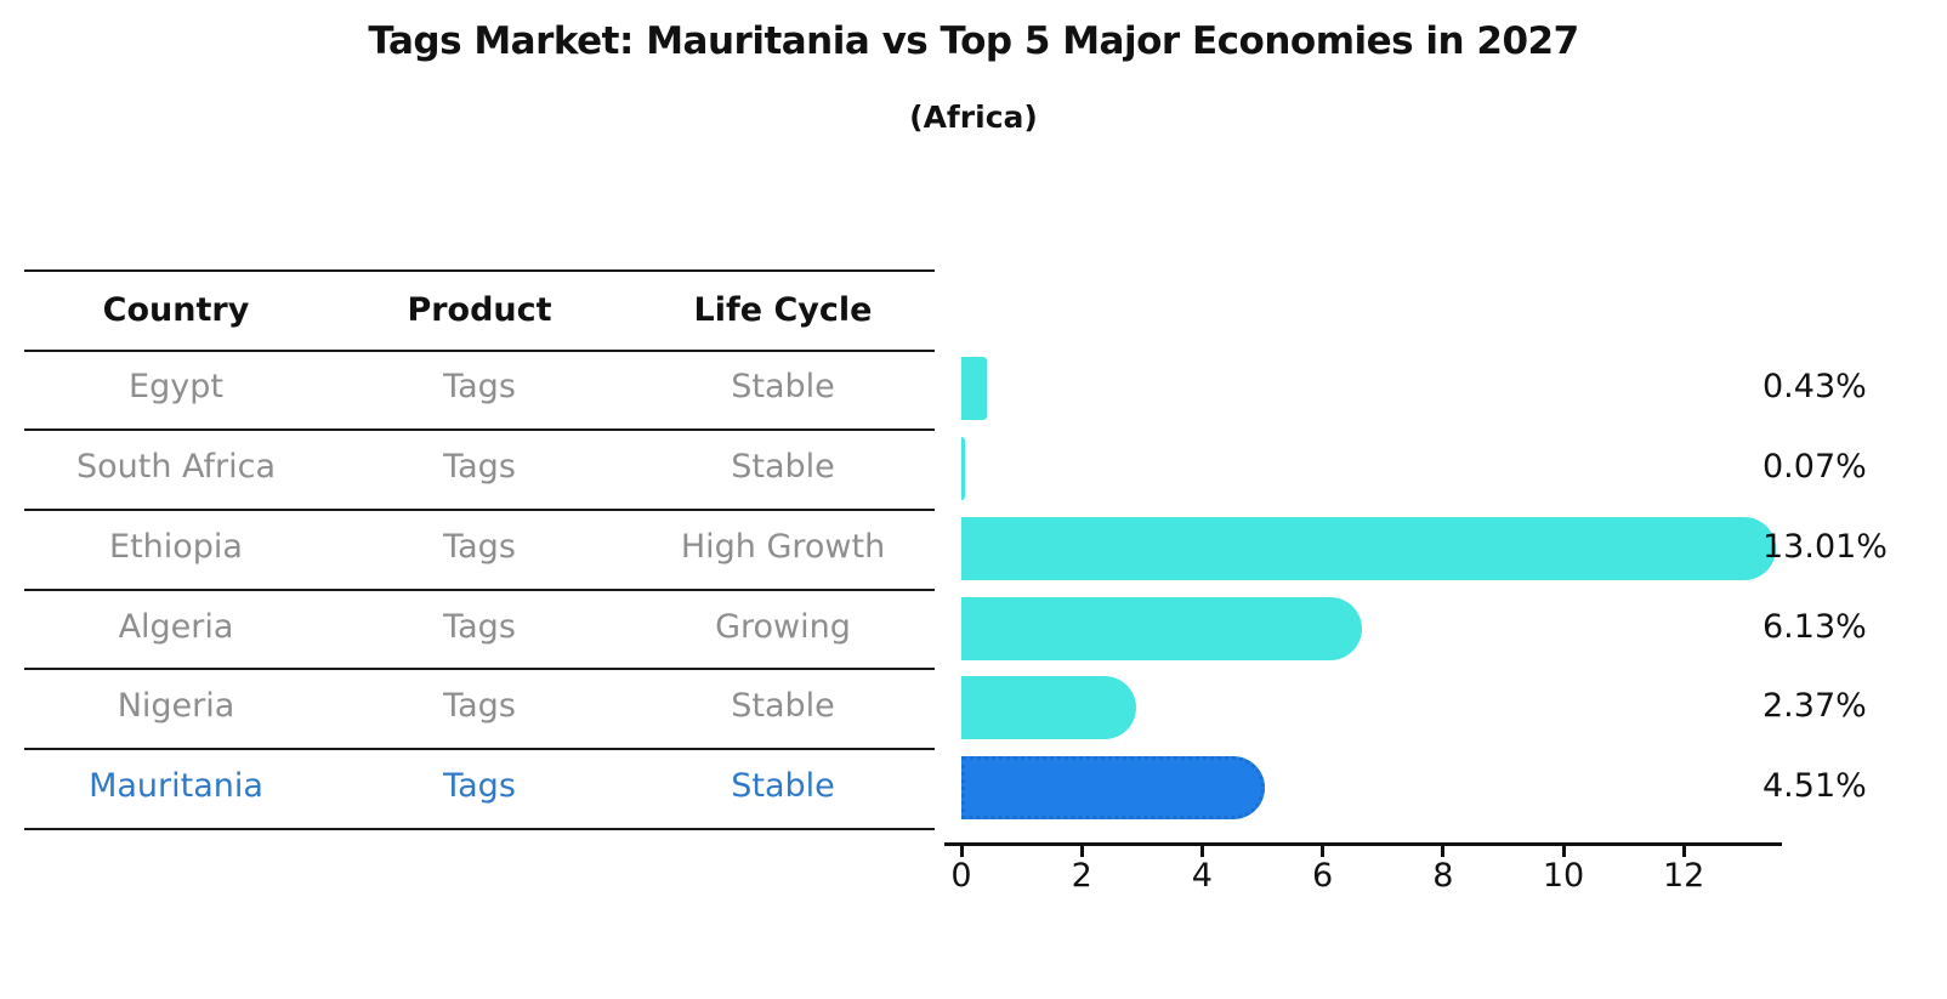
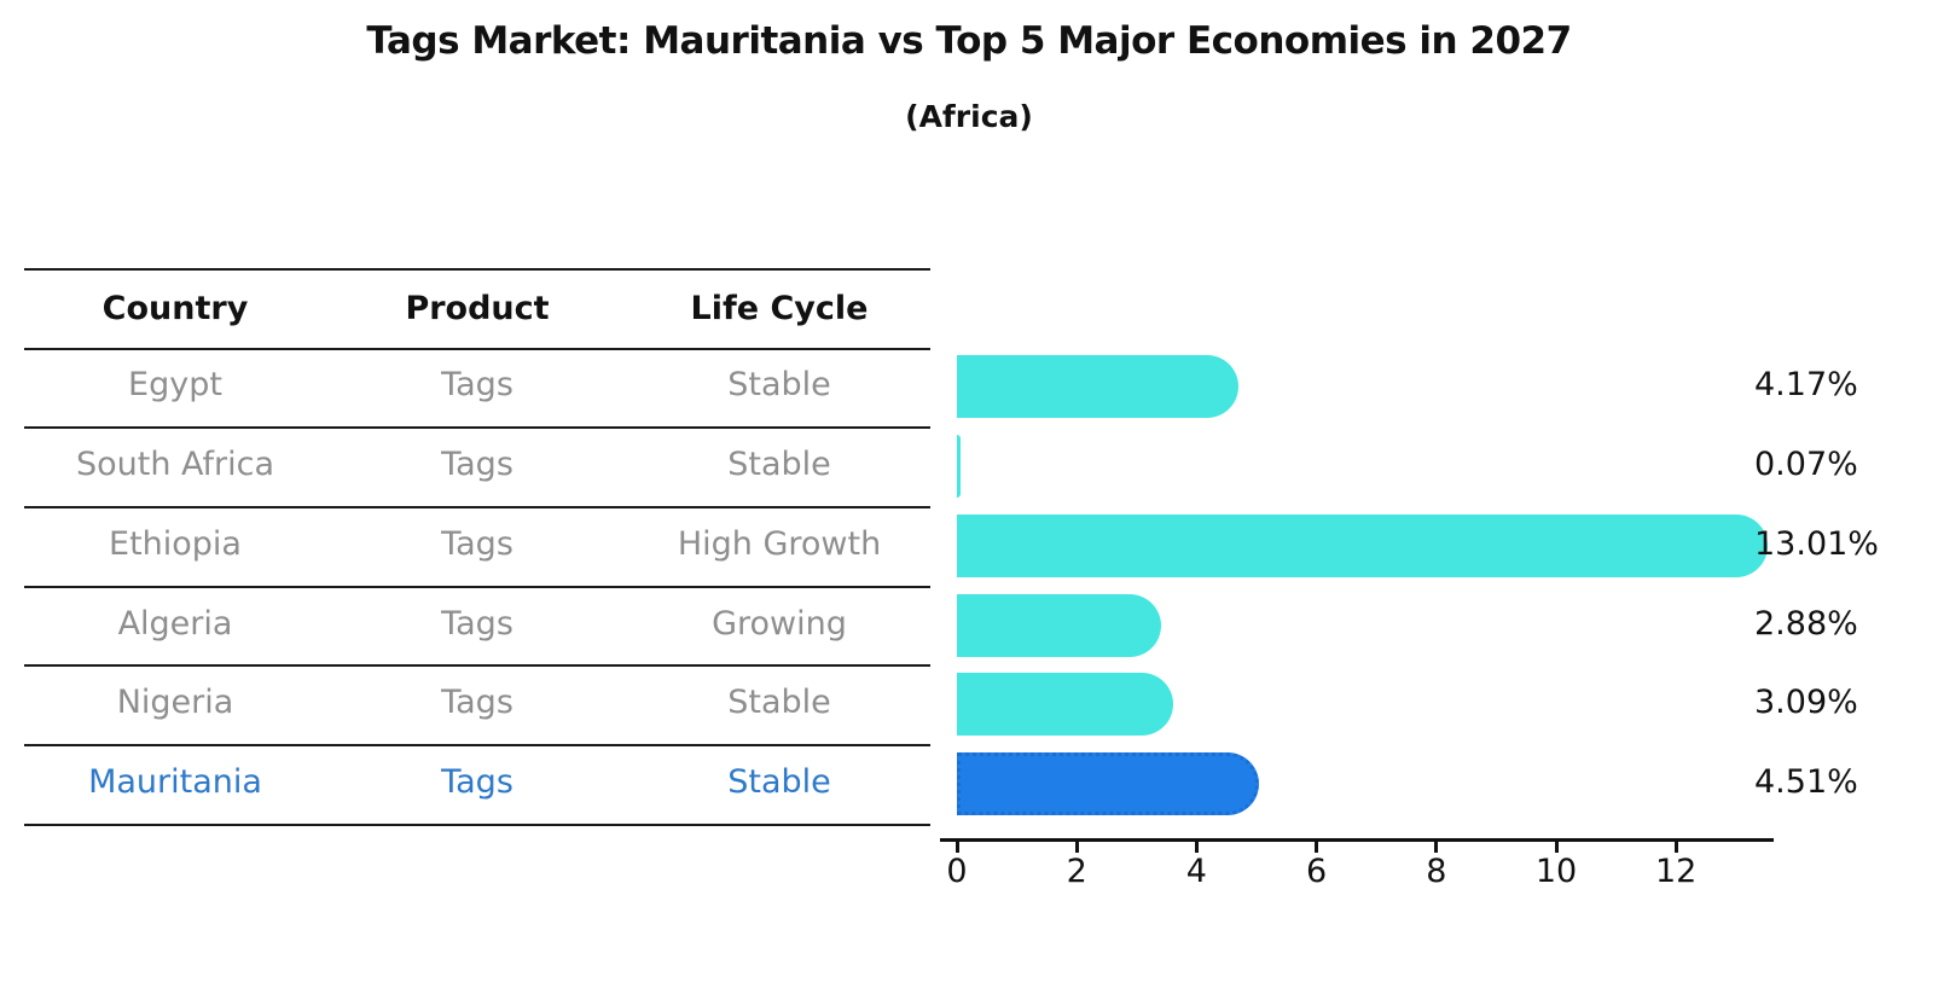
Egypt: 0.43% -> 4.17%
Algeria: 6.13% -> 2.88%
Nigeria: 2.37% -> 3.09%
